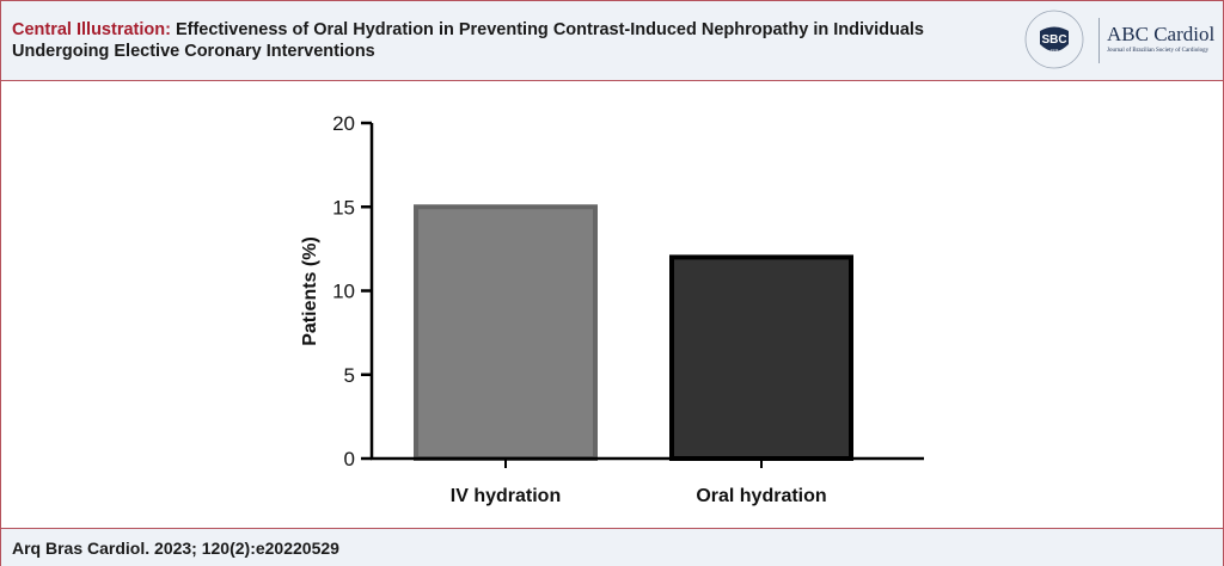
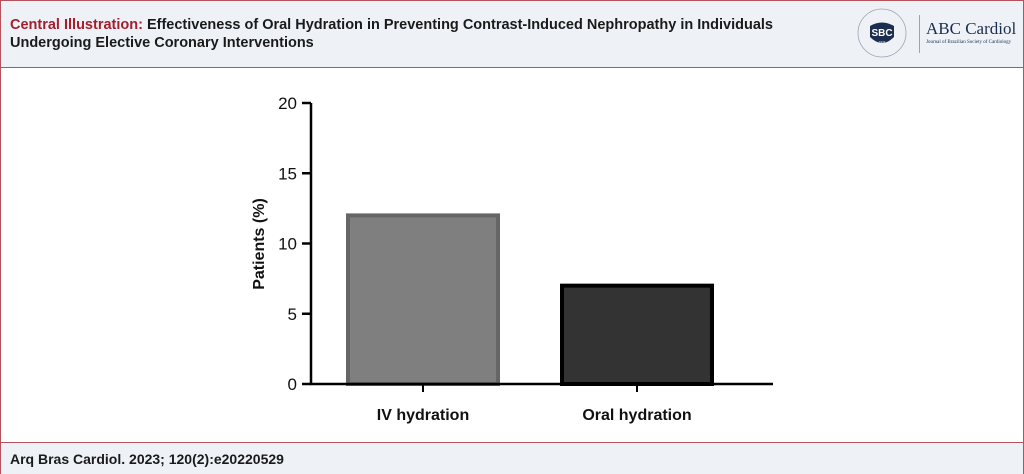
IV hydration: 15 -> 12
Oral hydration: 12 -> 7
